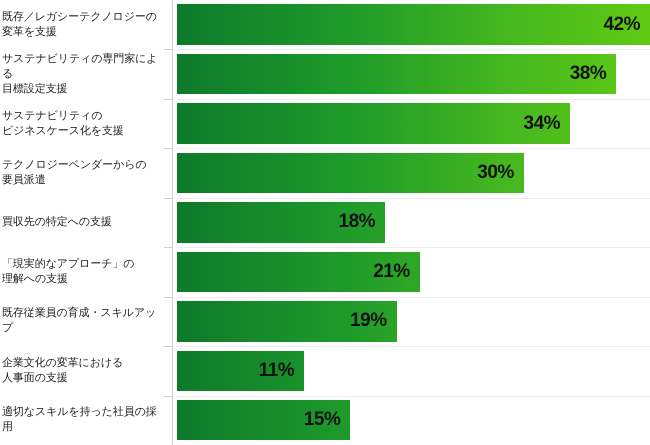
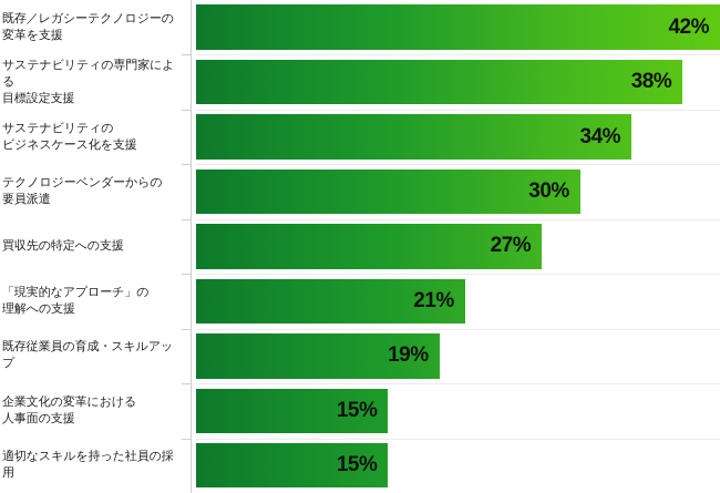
買収先の特定への支援: 18% -> 27%
企業文化の変革における 人事面の支援: 11% -> 15%
